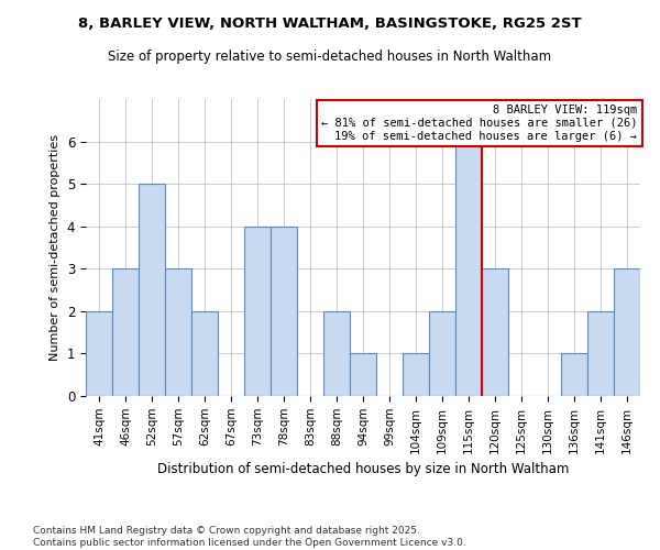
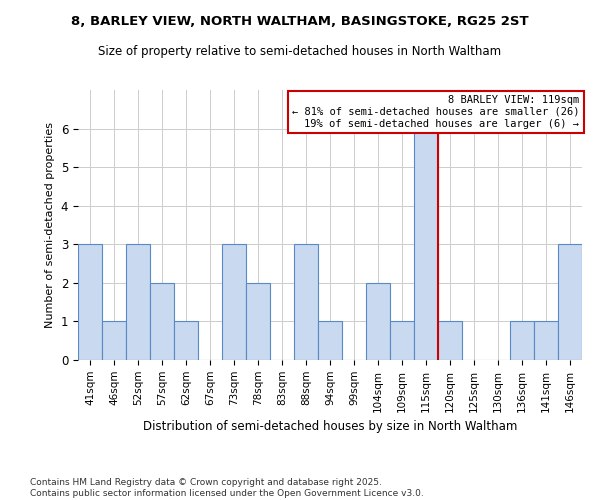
41sqm: 2 -> 3
46sqm: 3 -> 1
52sqm: 5 -> 3
57sqm: 3 -> 2
62sqm: 2 -> 1
73sqm: 4 -> 3
78sqm: 4 -> 2
88sqm: 2 -> 3
104sqm: 1 -> 2
109sqm: 2 -> 1
120sqm: 3 -> 1
141sqm: 2 -> 1
